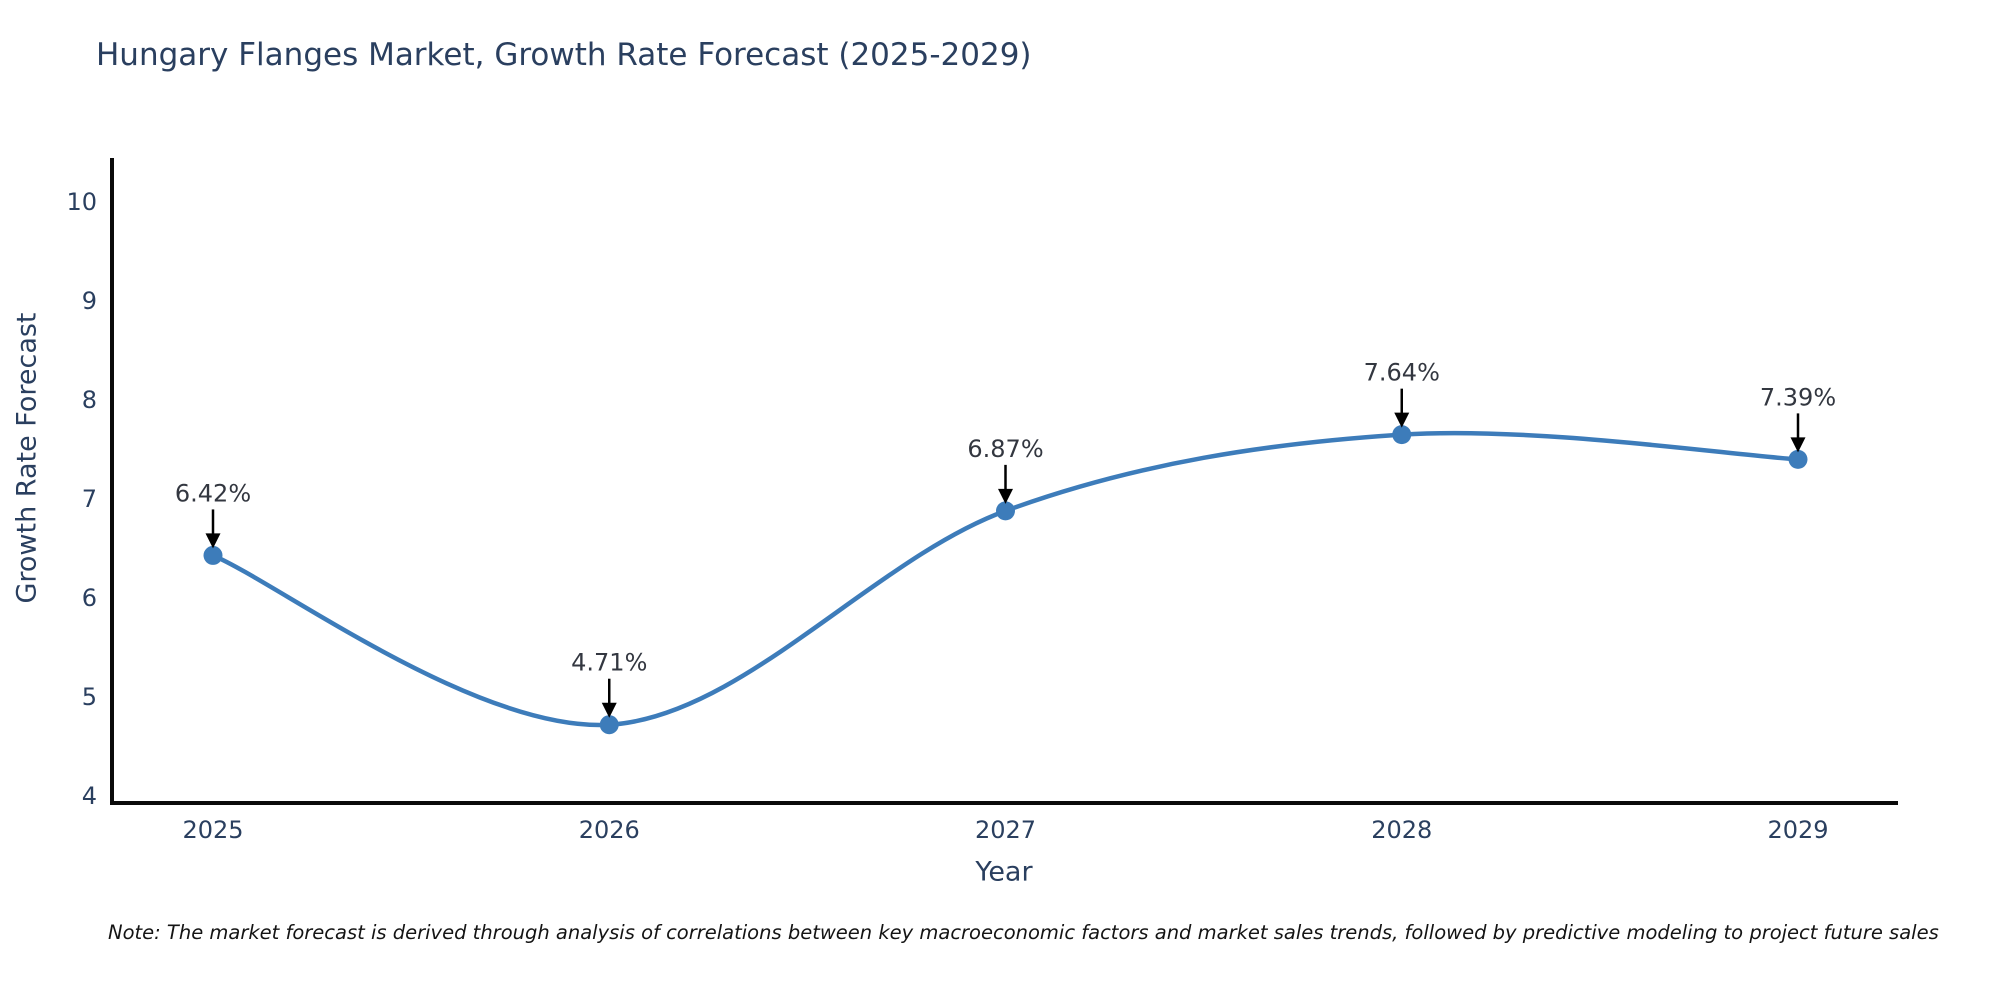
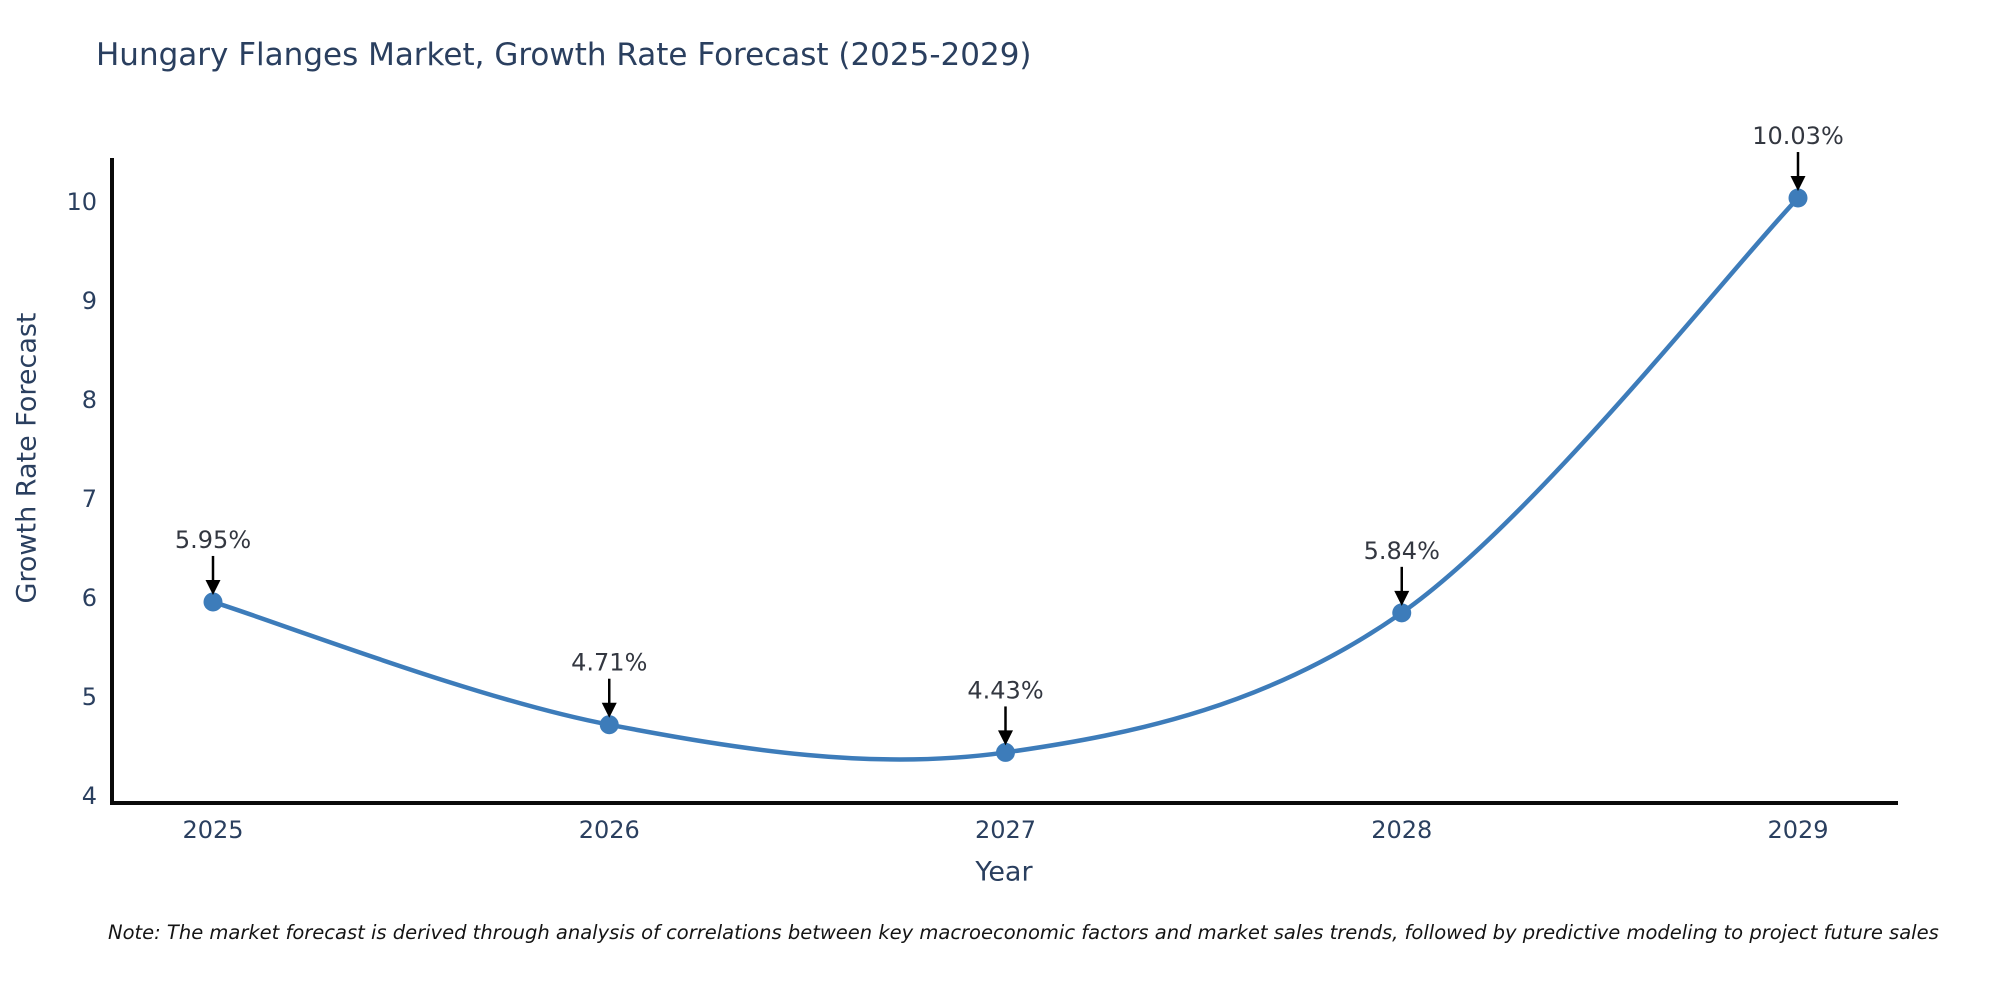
2025: 6.42% -> 5.95%
2027: 6.87% -> 4.43%
2028: 7.64% -> 5.84%
2029: 7.39% -> 10.03%
